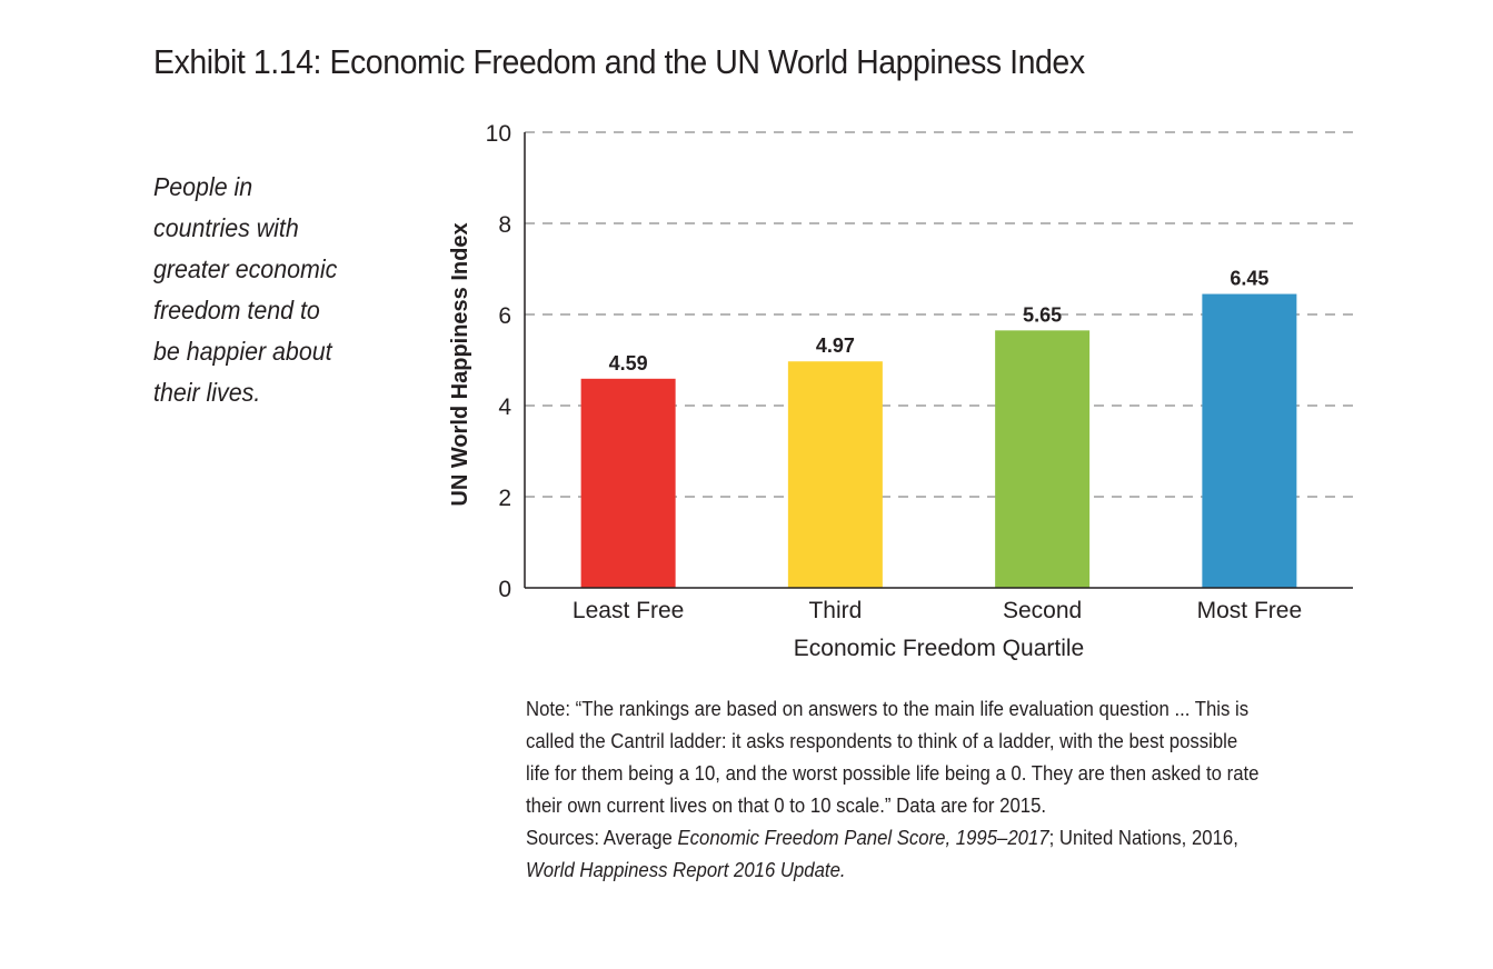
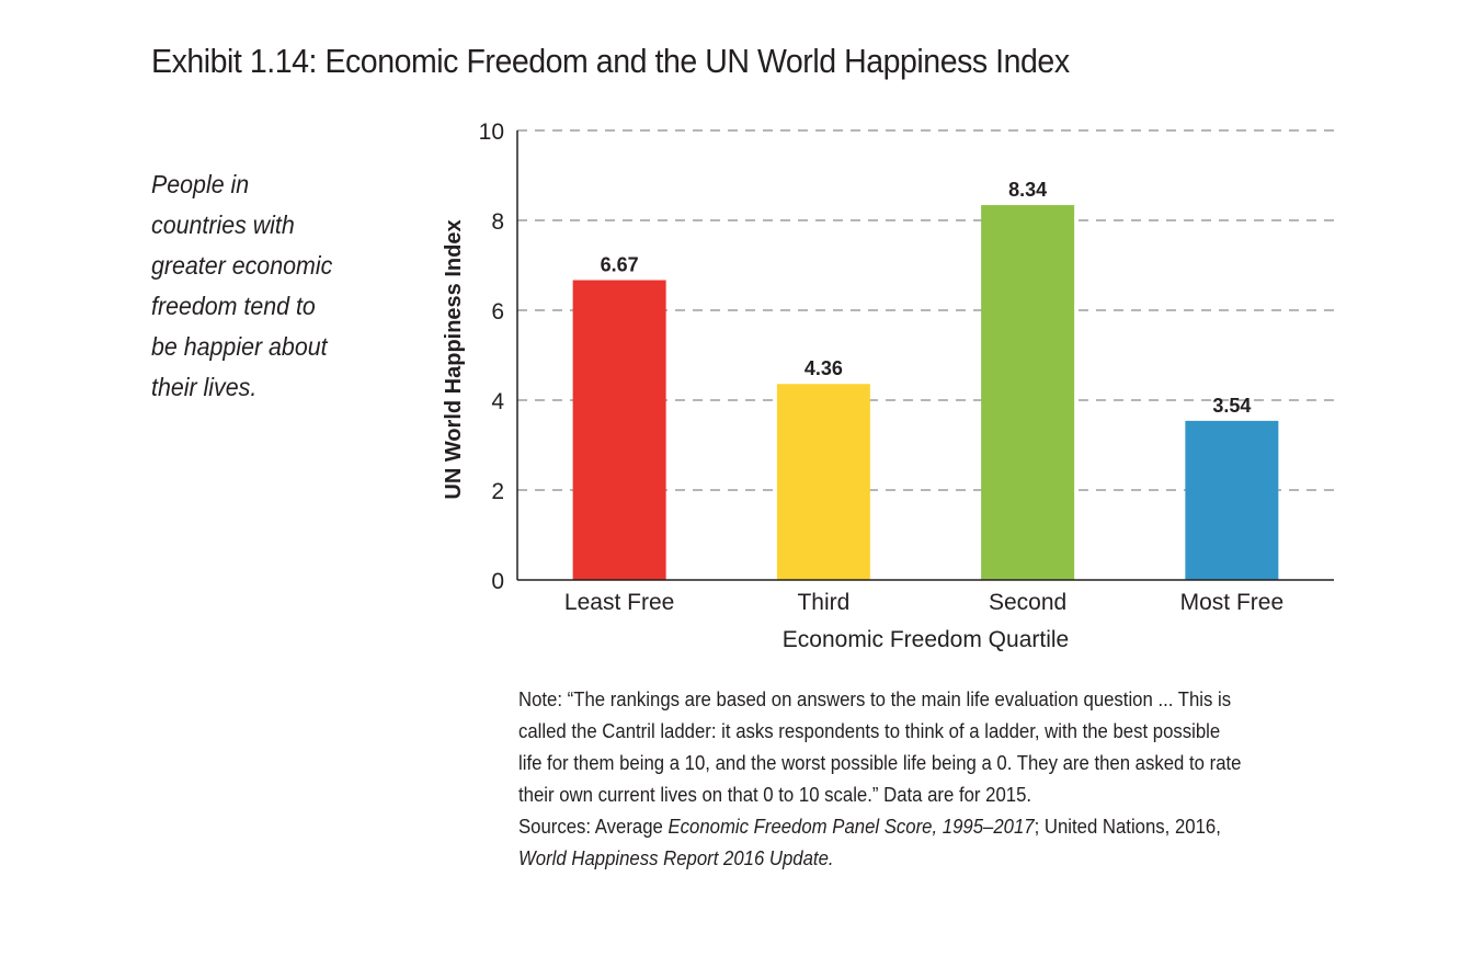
Least Free: 4.59 -> 6.67
Third: 4.97 -> 4.36
Second: 5.65 -> 8.34
Most Free: 6.45 -> 3.54
